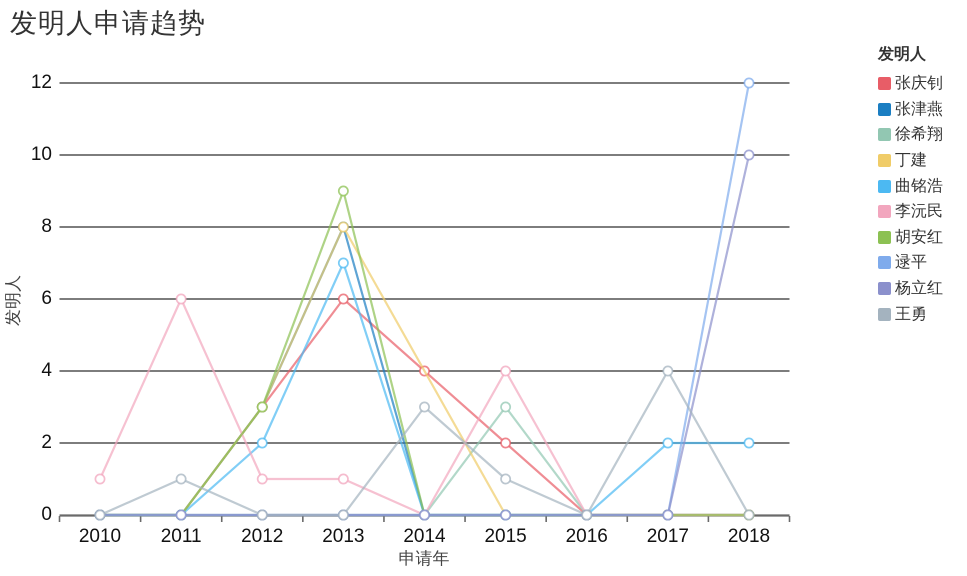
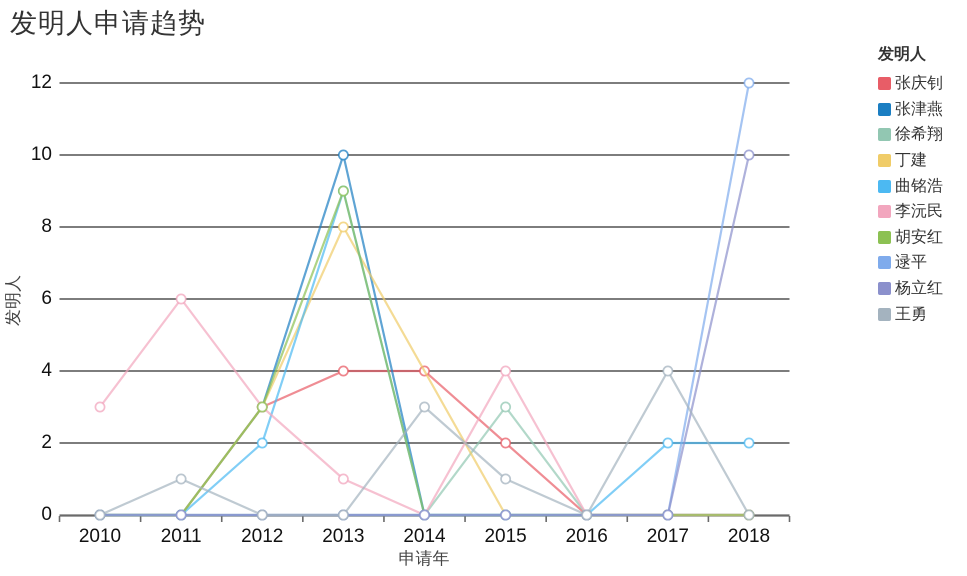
李沅民/2010: 1 -> 3
李沅民/2012: 1 -> 3
张庆钊/2013: 6 -> 4
张津燕/2013: 8 -> 10
曲铭浩/2013: 7 -> 9
